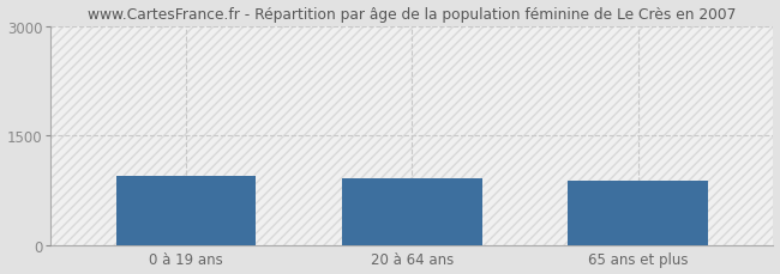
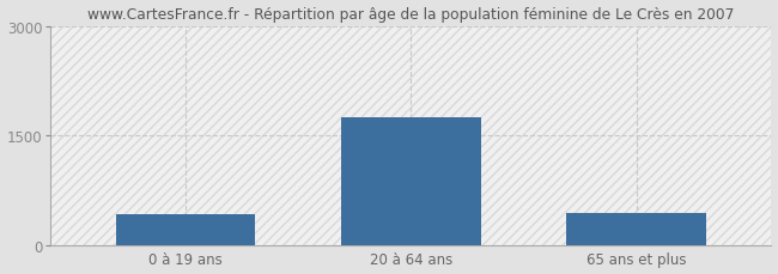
0 à 19 ans: 940 -> 420
20 à 64 ans: 920 -> 1750
65 ans et plus: 880 -> 440
